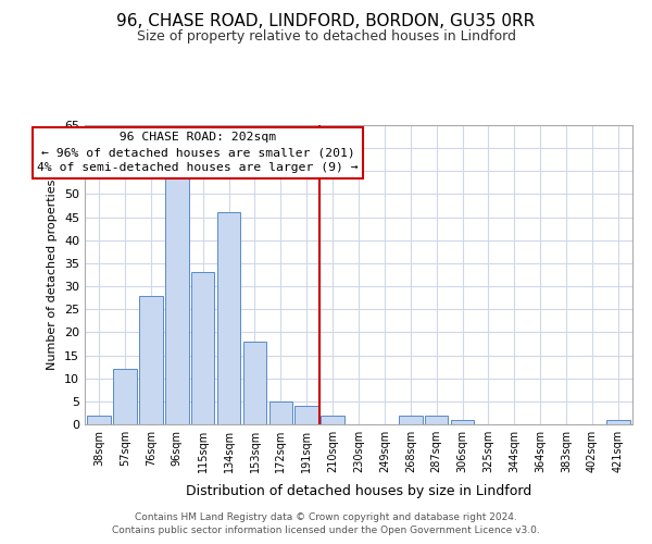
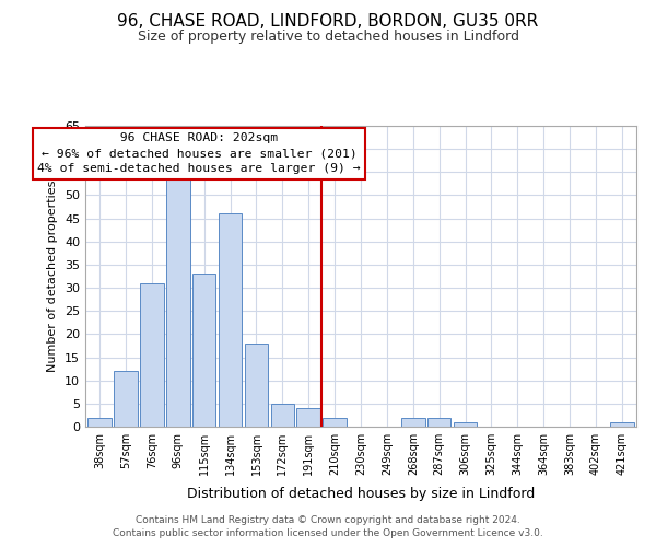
76sqm: 28 -> 31
